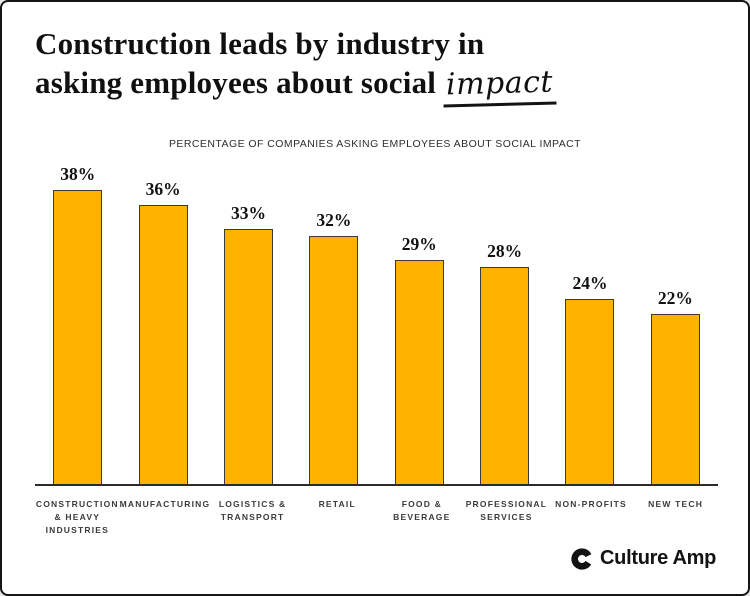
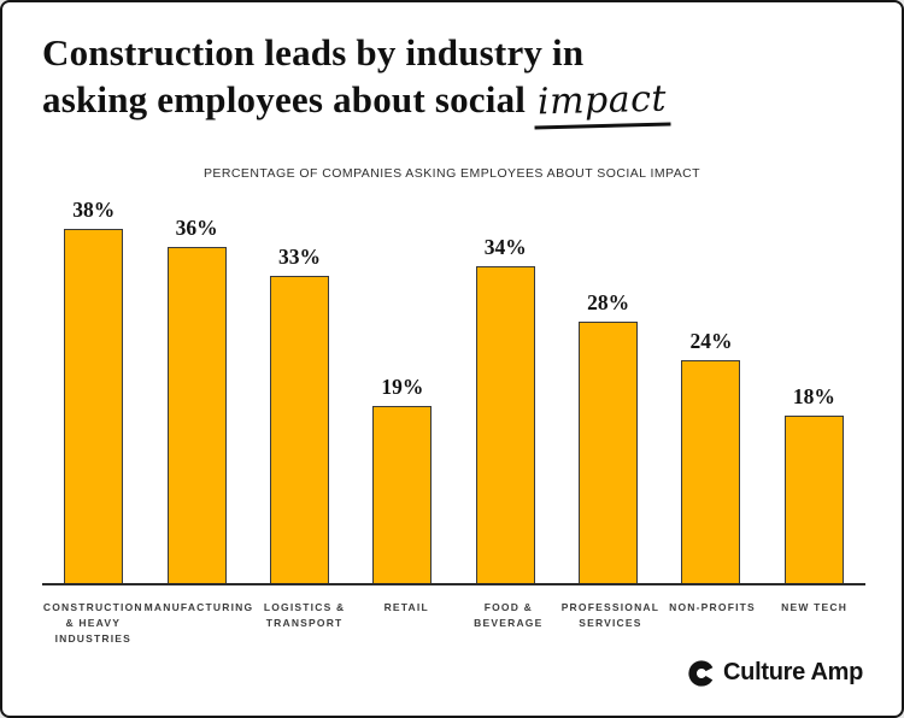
RETAIL: 32% -> 19%
FOOD & BEVERAGE: 29% -> 34%
NEW TECH: 22% -> 18%
